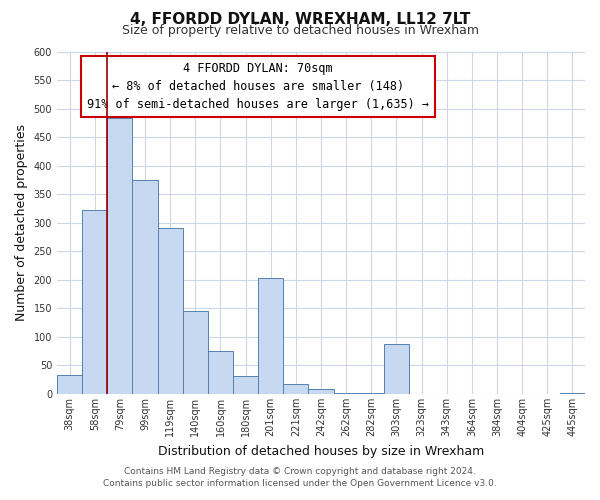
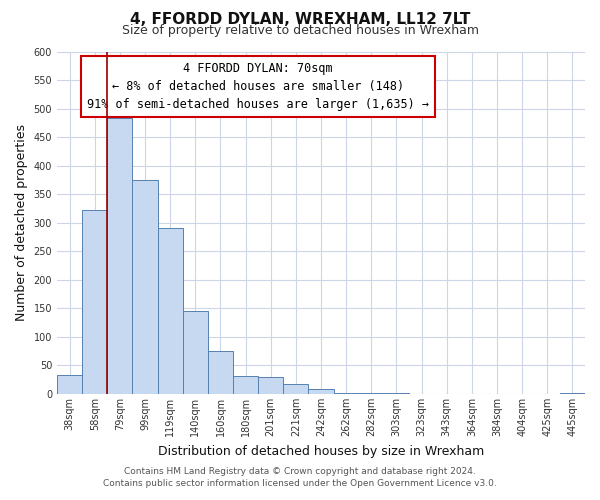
201sqm: 204 -> 30
303sqm: 88 -> 1
